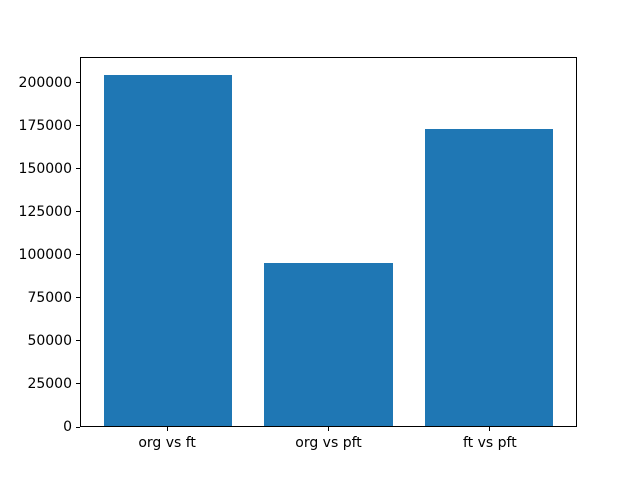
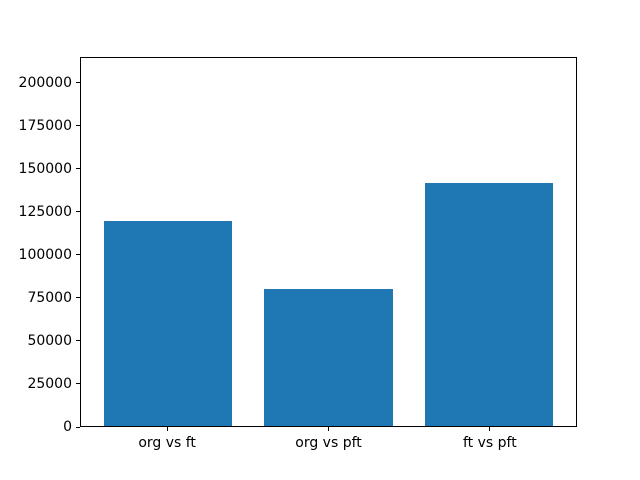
org vs ft: 205000 -> 120000
org vs pft: 96000 -> 80000
ft vs pft: 174000 -> 142000
